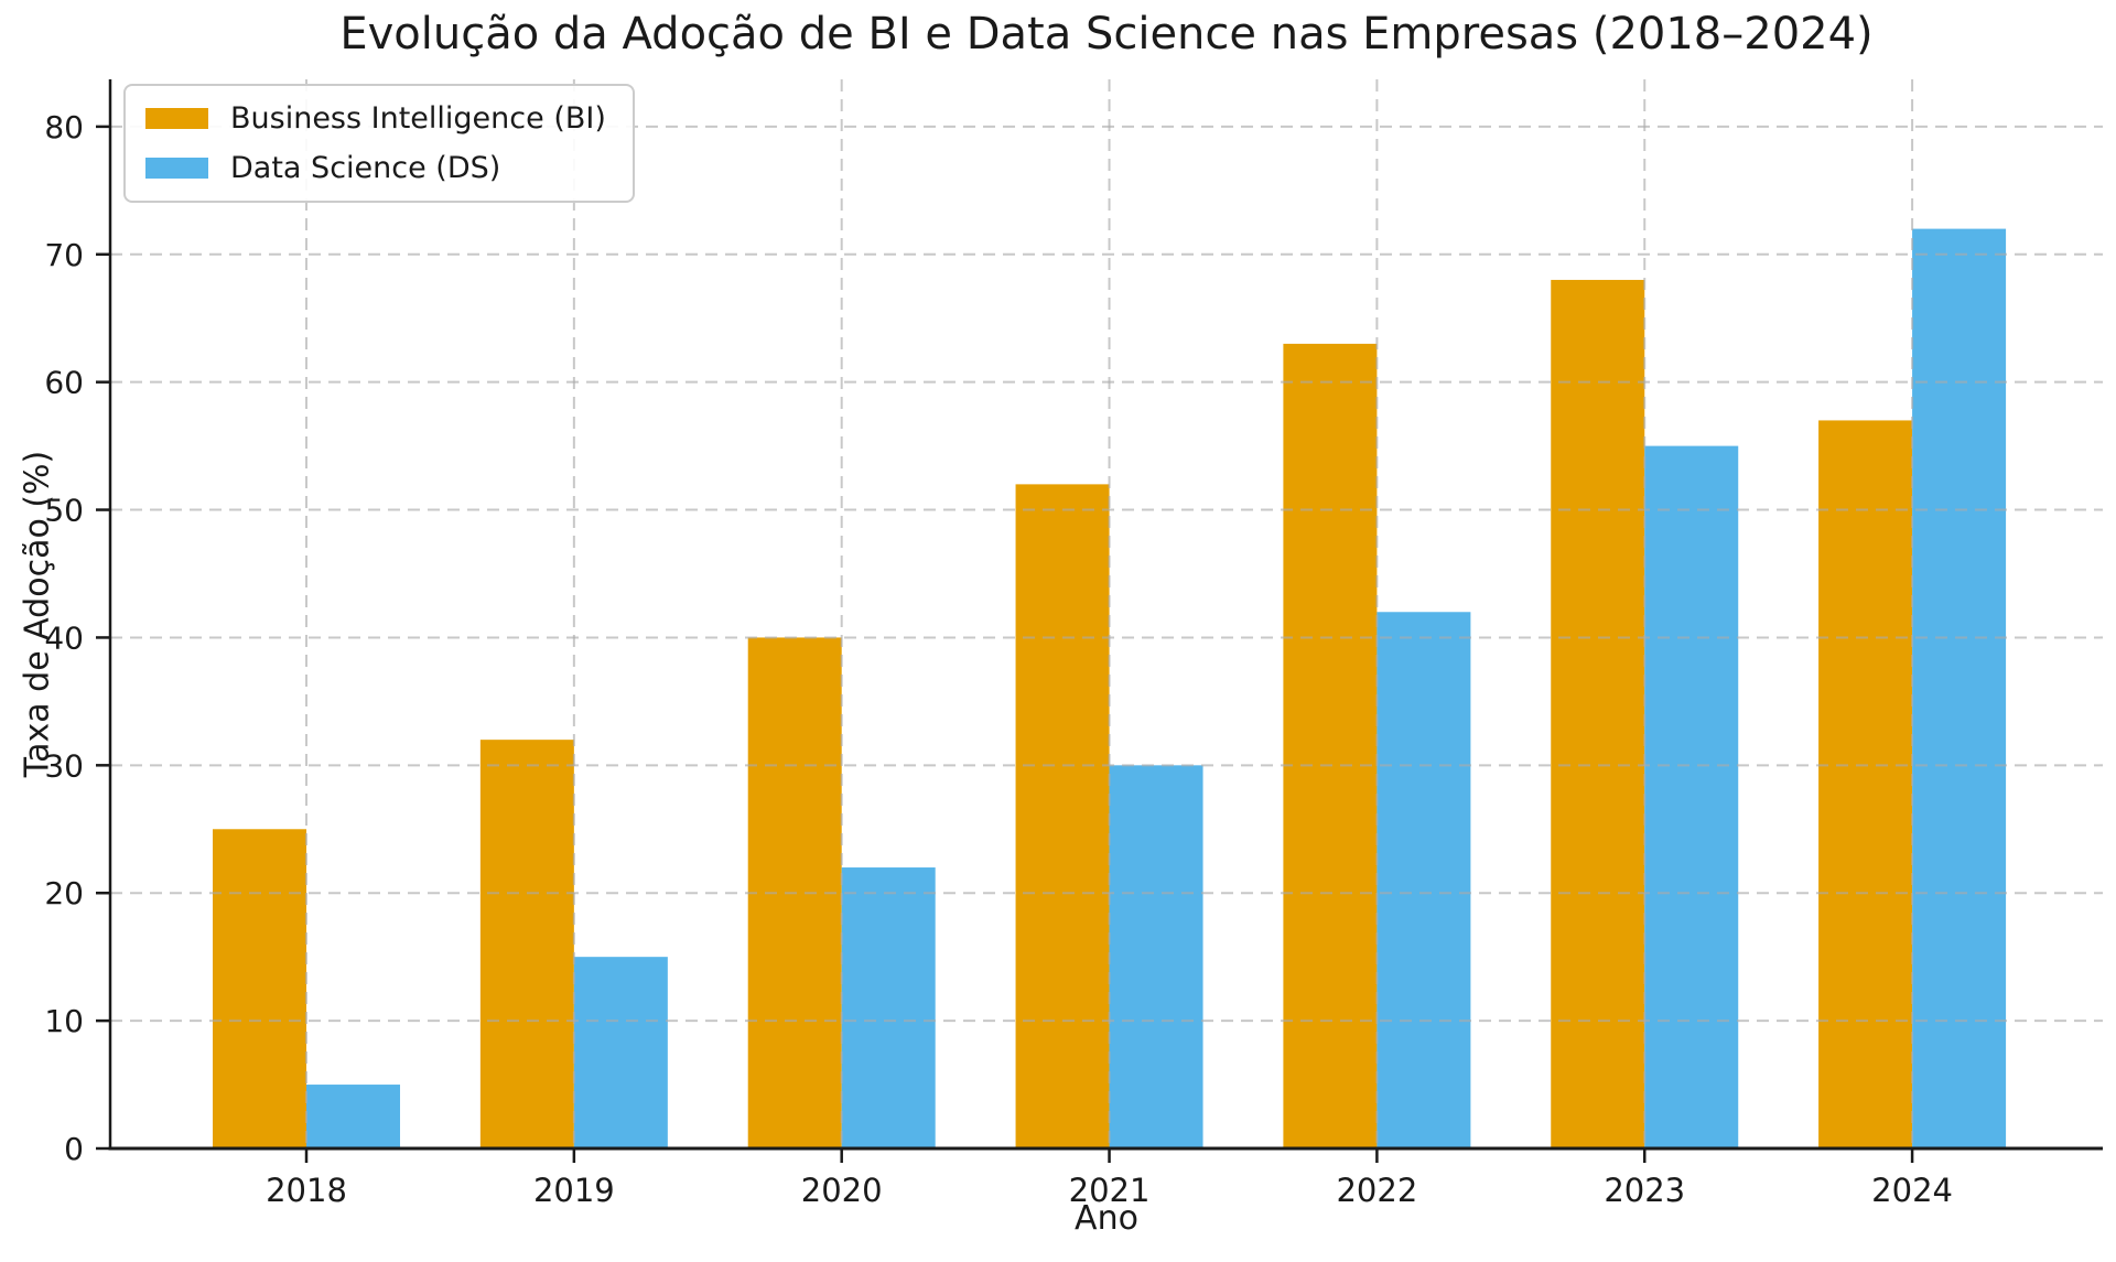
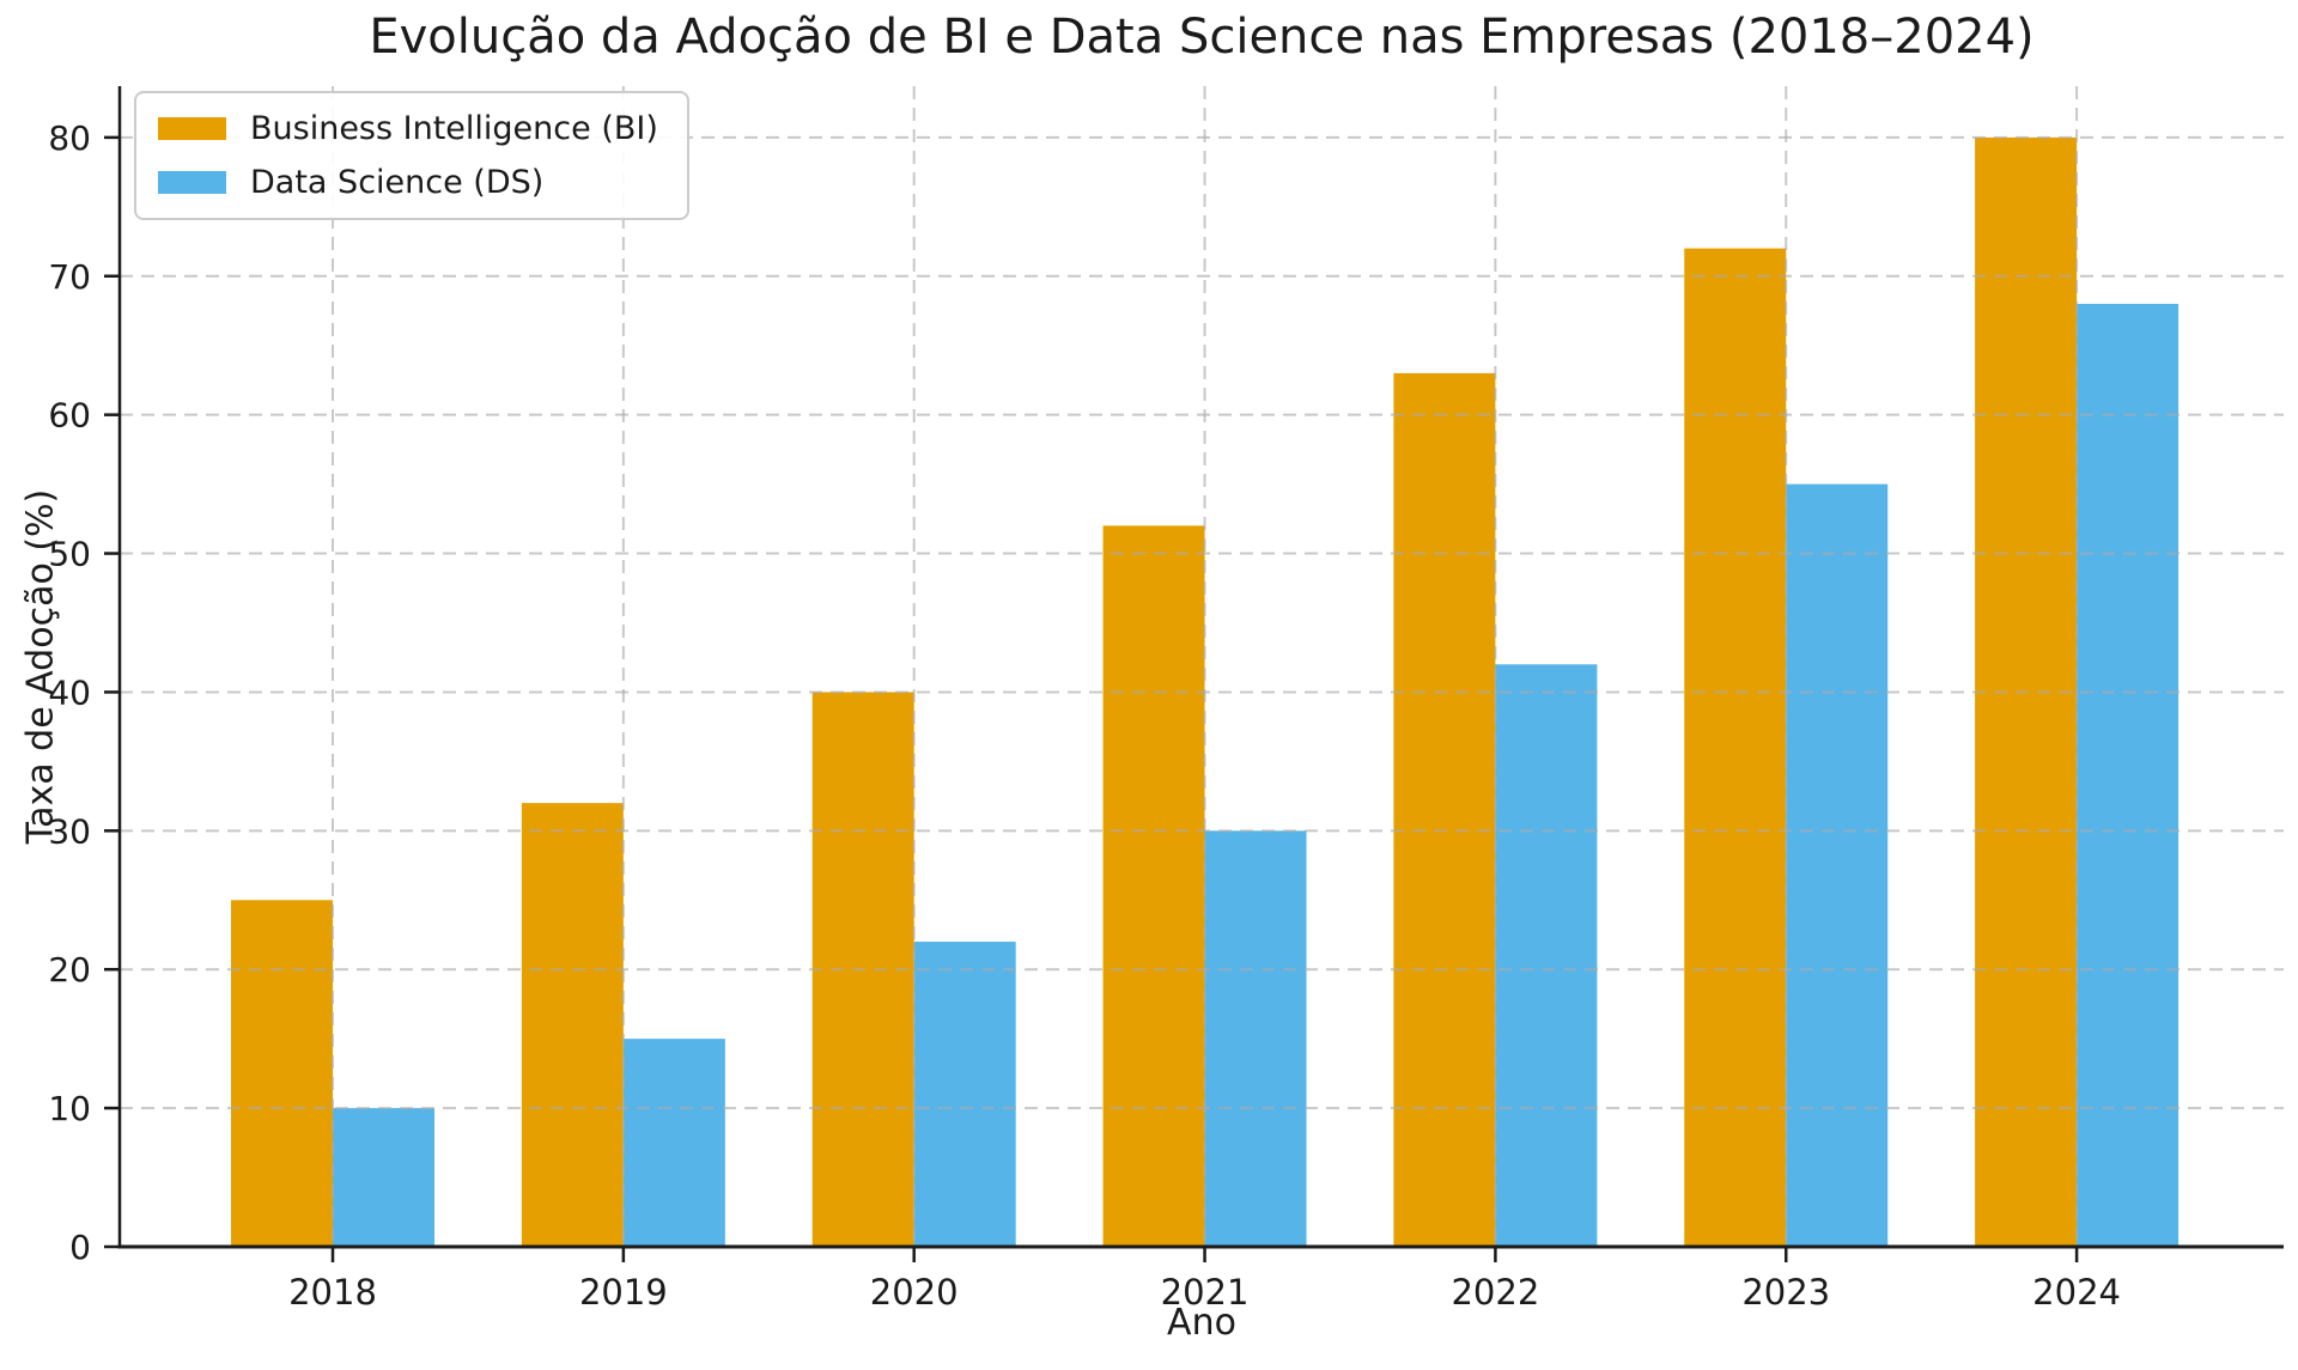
Data Science (DS)/2018: 5 -> 10
Business Intelligence (BI)/2023: 68 -> 72
Business Intelligence (BI)/2024: 57 -> 80
Data Science (DS)/2024: 72 -> 68
